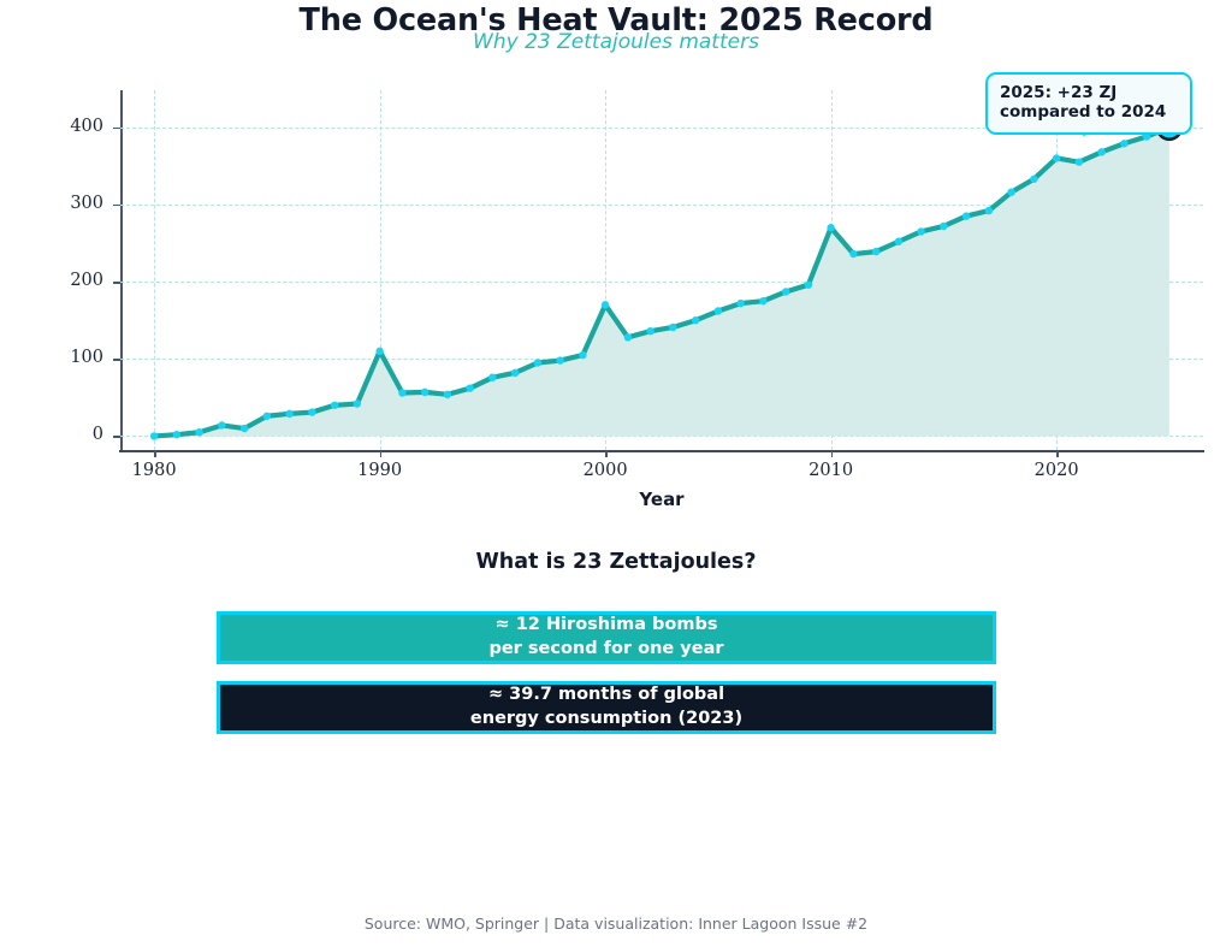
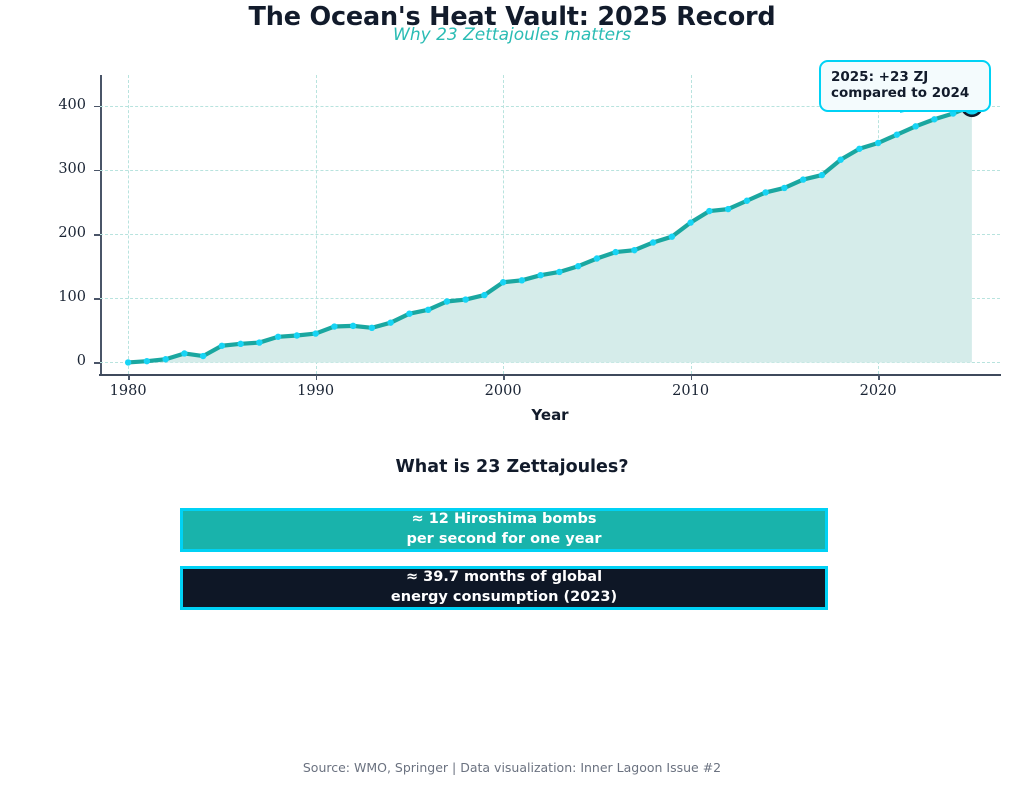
1990: 110 -> 40
2000: 170 -> 120
2010: 270 -> 220
2020: 360 -> 340
